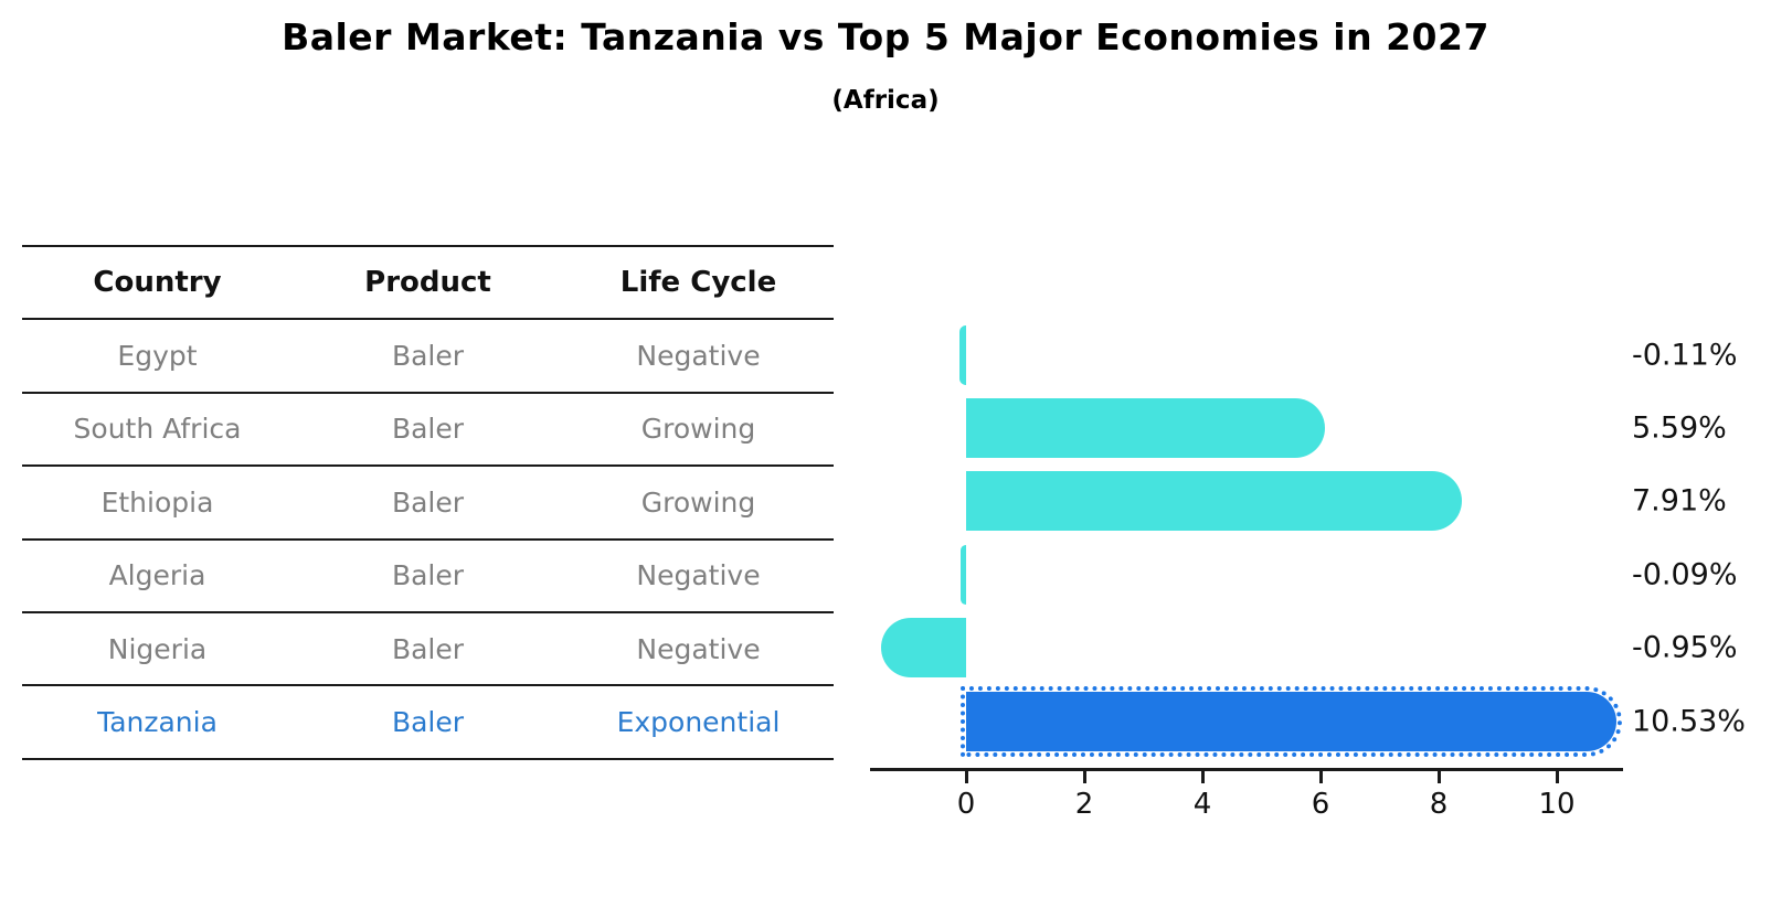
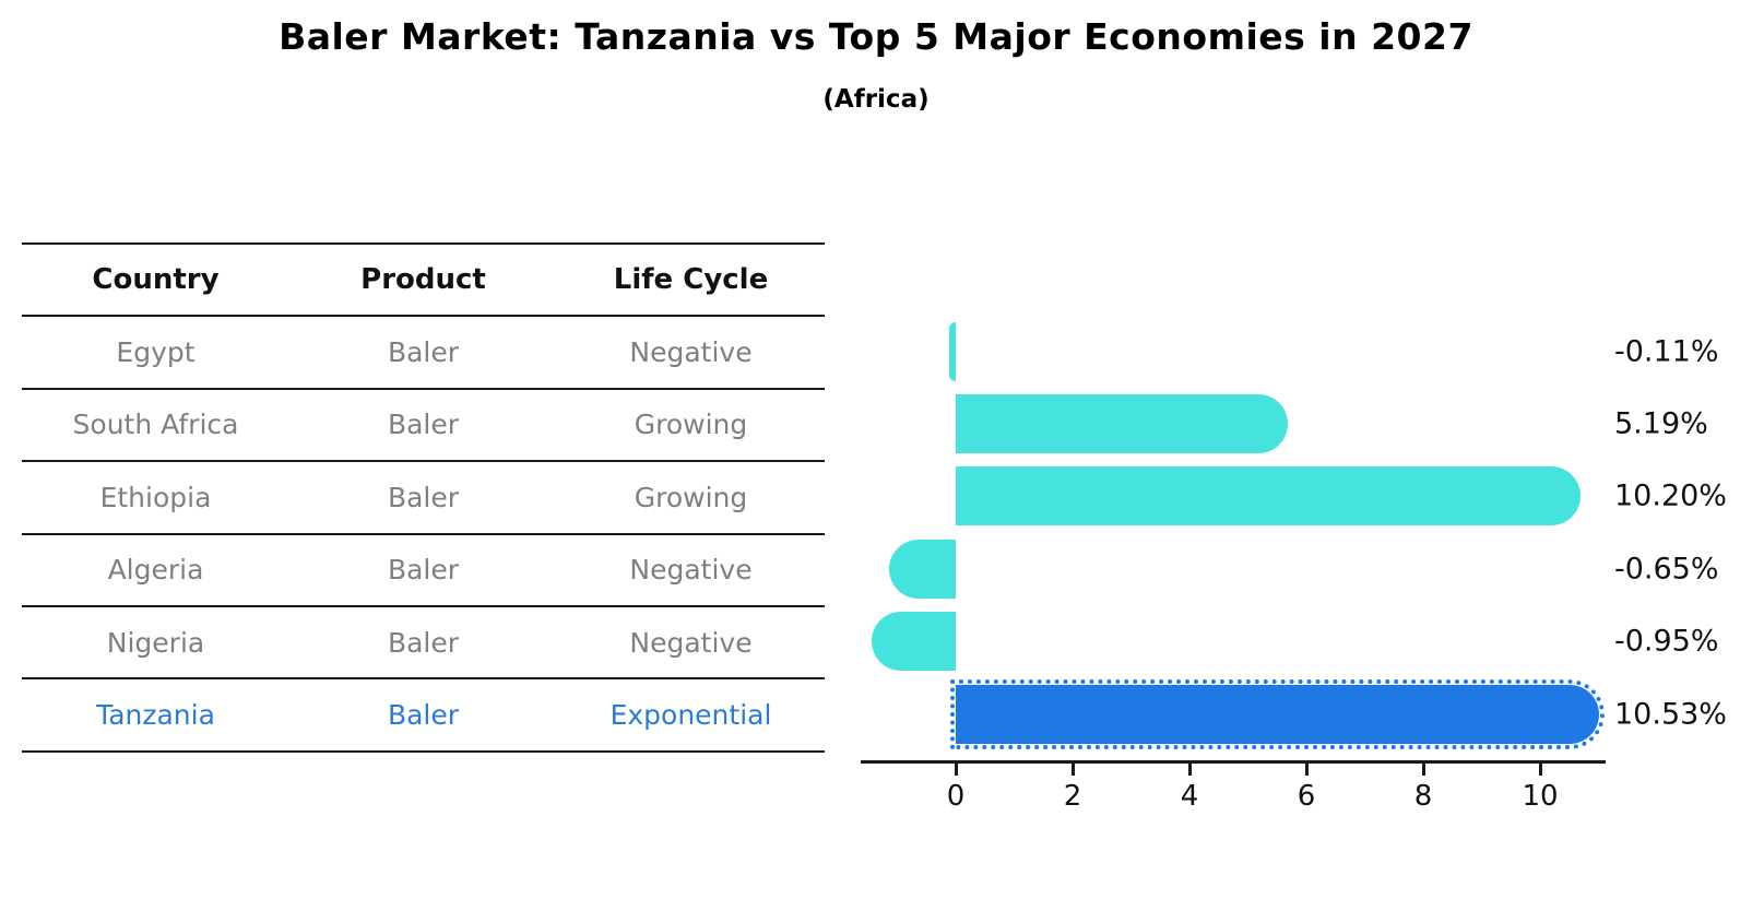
South Africa: 5.59% -> 5.19%
Ethiopia: 7.91% -> 10.20%
Algeria: -0.09% -> -0.65%
